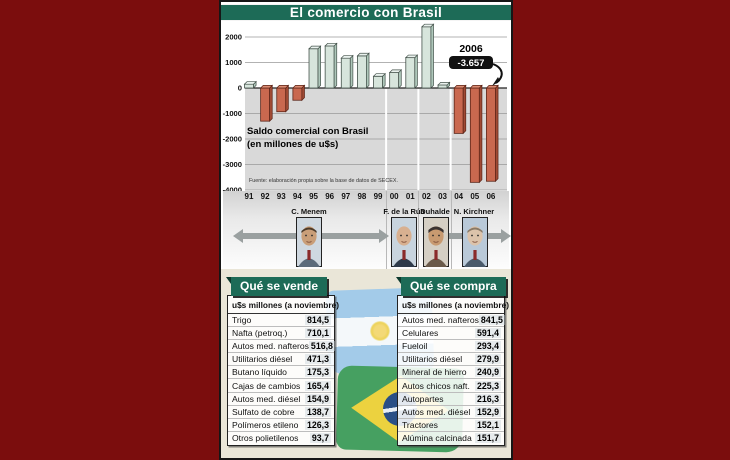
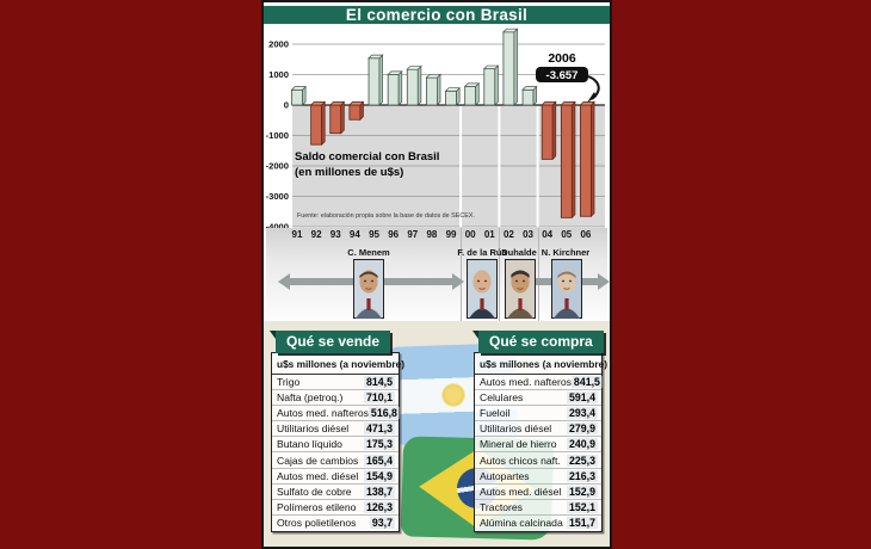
91: 200 -> 500
96: 1600 -> 1000
98: 1300 -> 900
03: 100 -> 500
